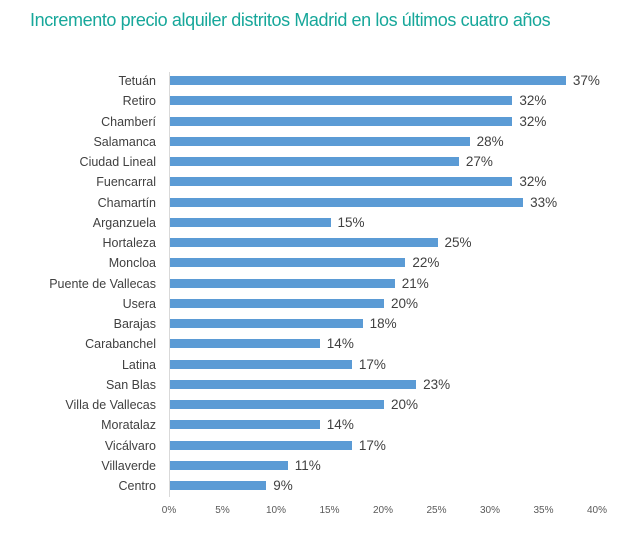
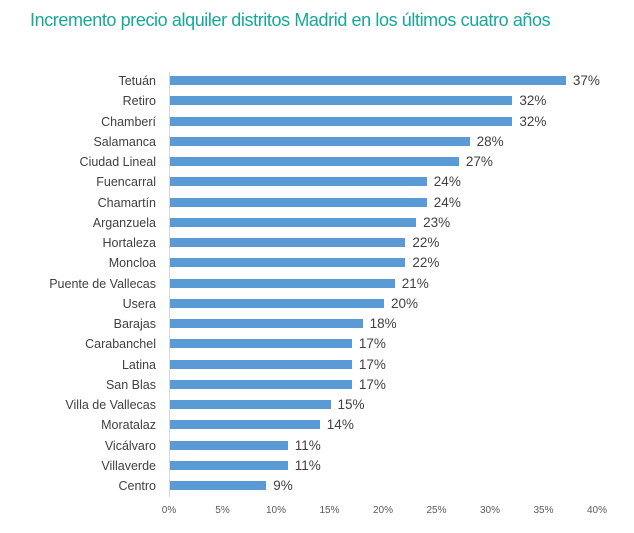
Fuencarral: 32% -> 24%
Chamartín: 33% -> 24%
Arganzuela: 15% -> 23%
Hortaleza: 25% -> 22%
Carabanchel: 14% -> 17%
San Blas: 23% -> 17%
Villa de Vallecas: 20% -> 15%
Vicálvaro: 17% -> 11%
